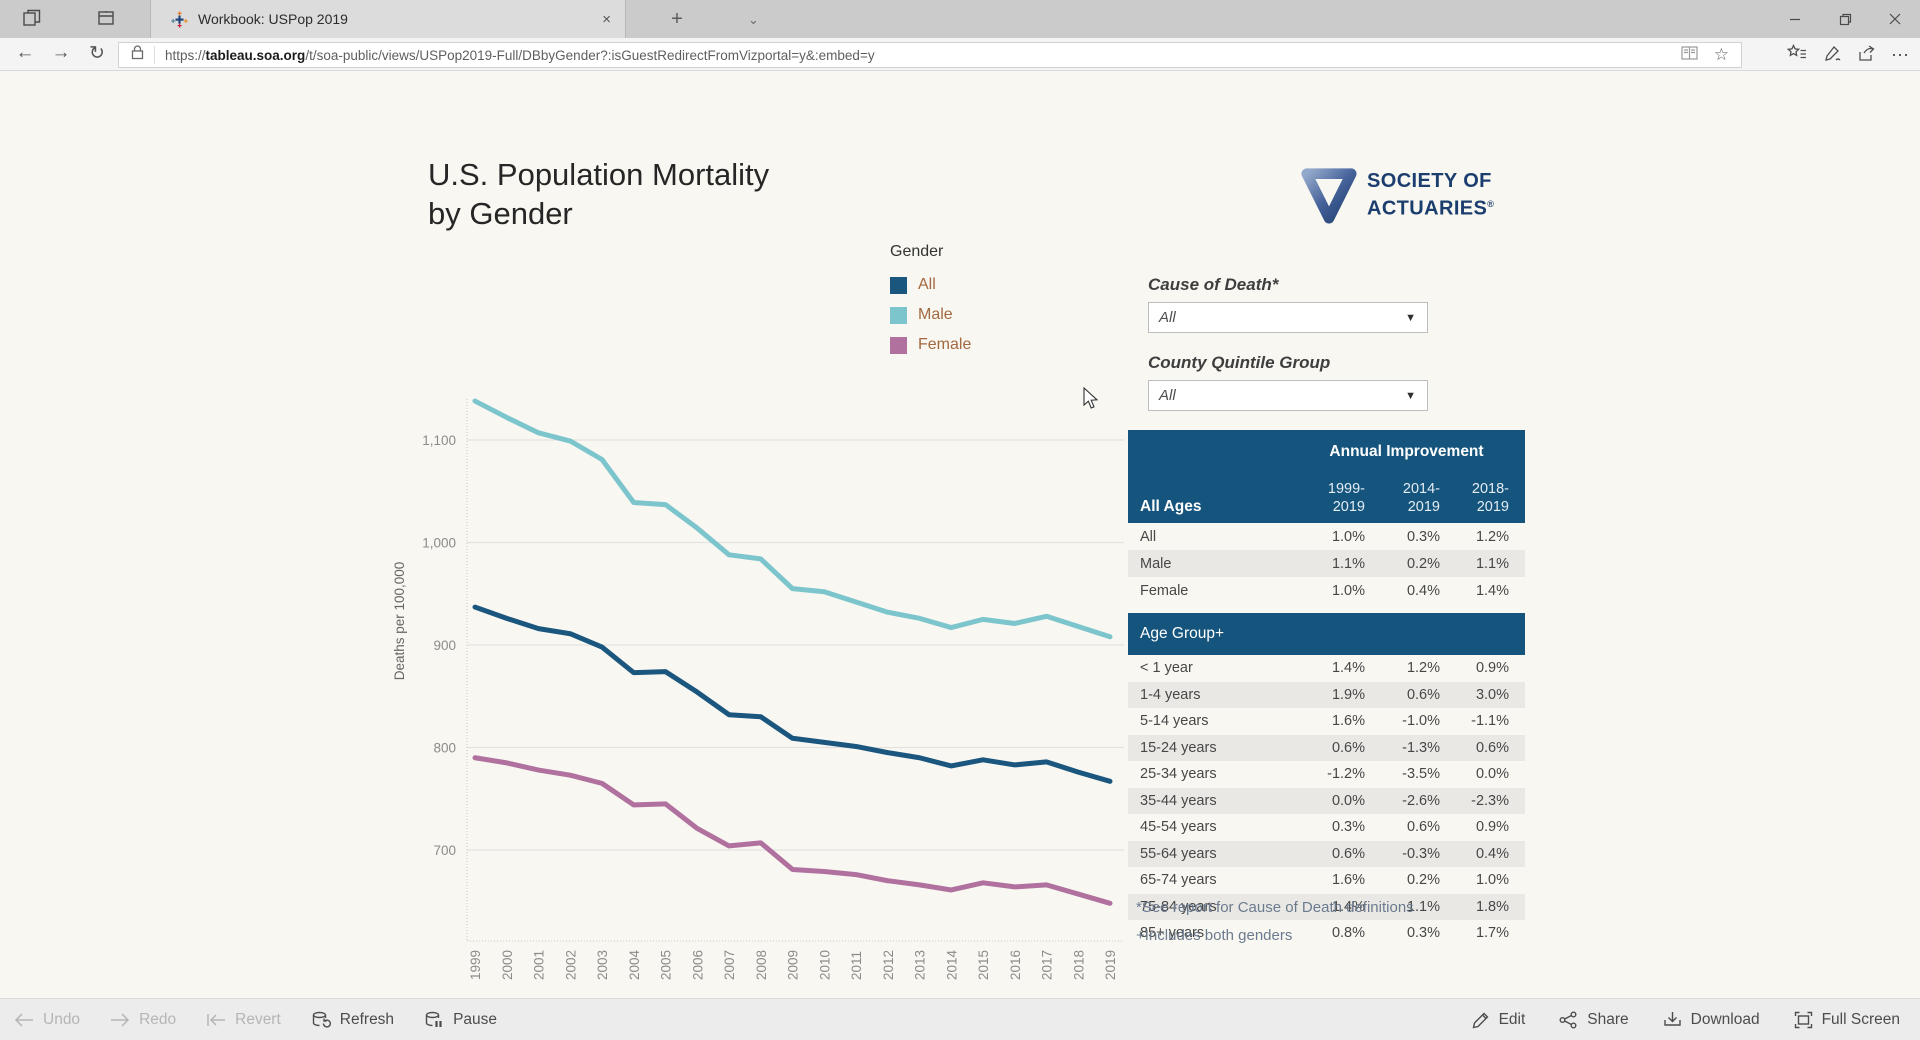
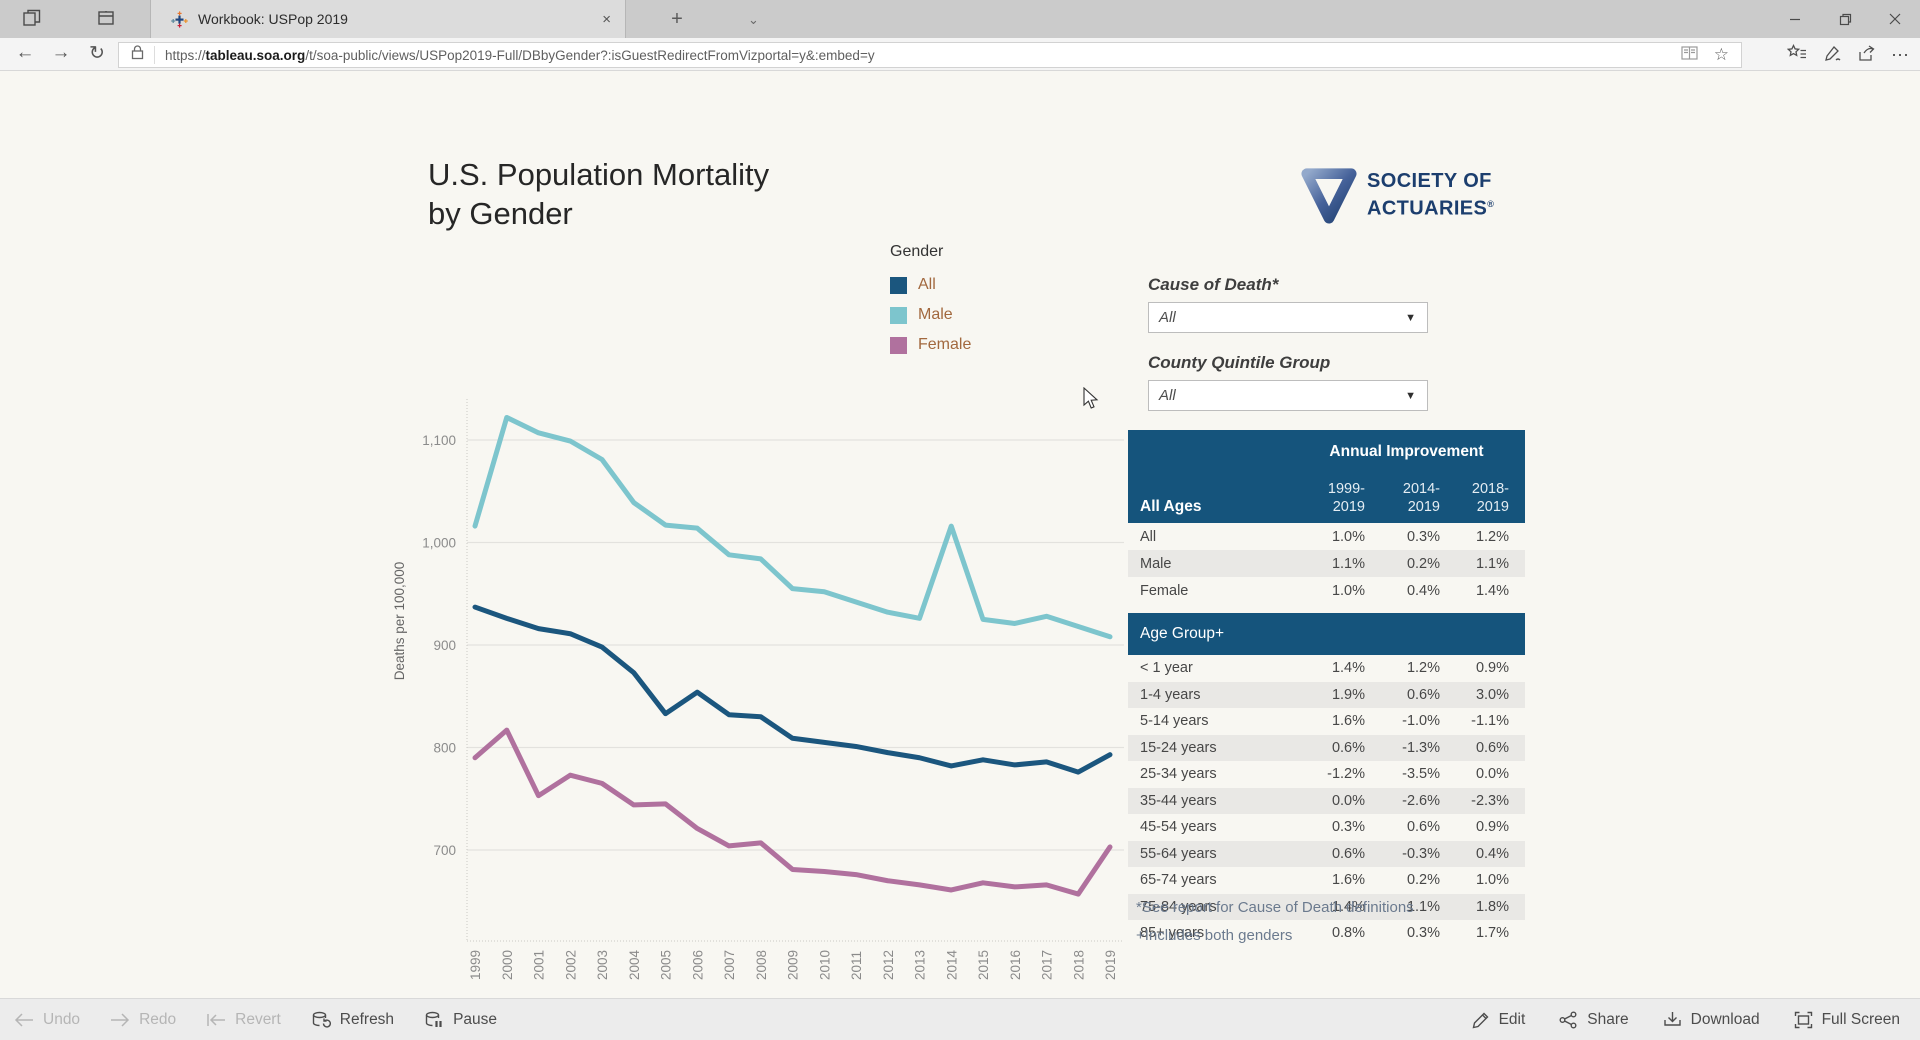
Male/1999: 1138 -> 1016
Female/2000: 785 -> 817
Female/2001: 778 -> 753
Male/2005: 1037 -> 1017
All/2005: 874 -> 833
Male/2014: 917 -> 1016
All/2019: 767 -> 793
Female/2019: 648 -> 703
